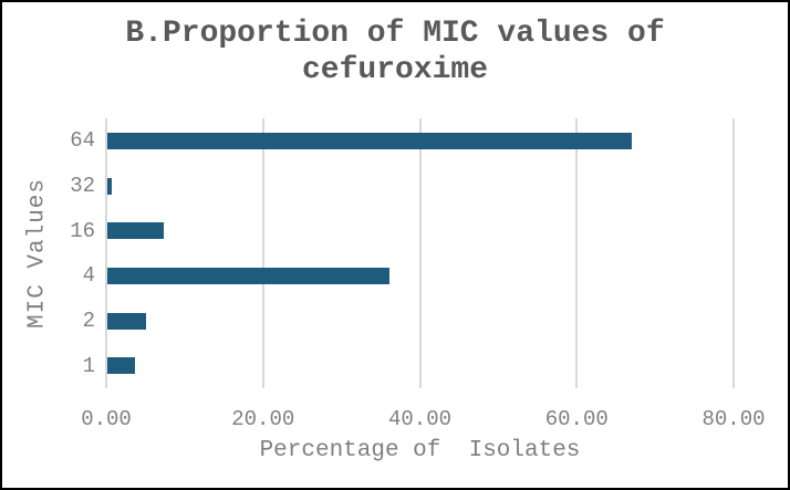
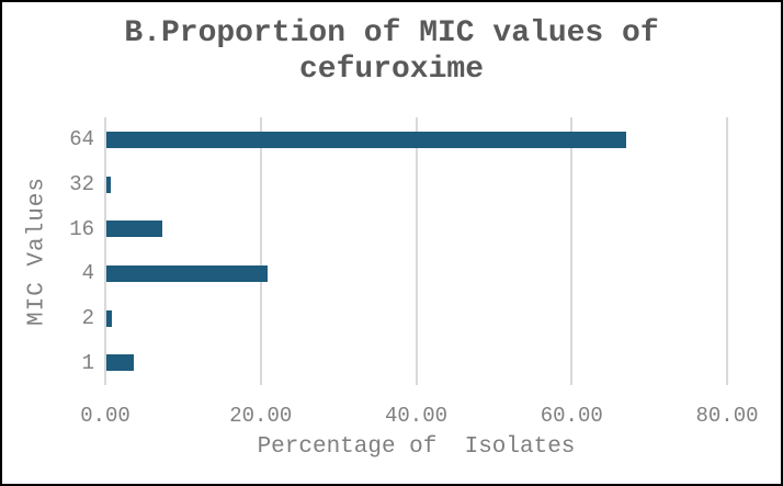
4: 36 -> 21
2: 5 -> 1
